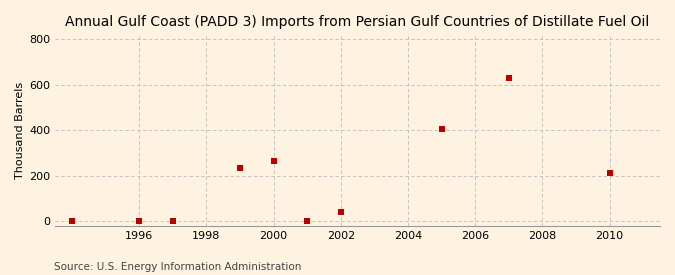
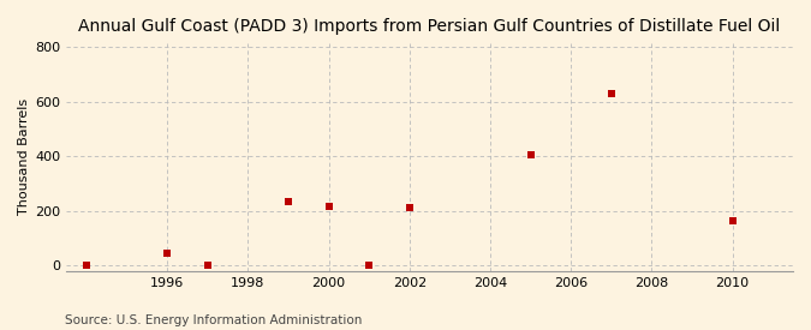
1996: 2 -> 45
2000: 265 -> 215
2002: 42 -> 210
2010: 210 -> 165
